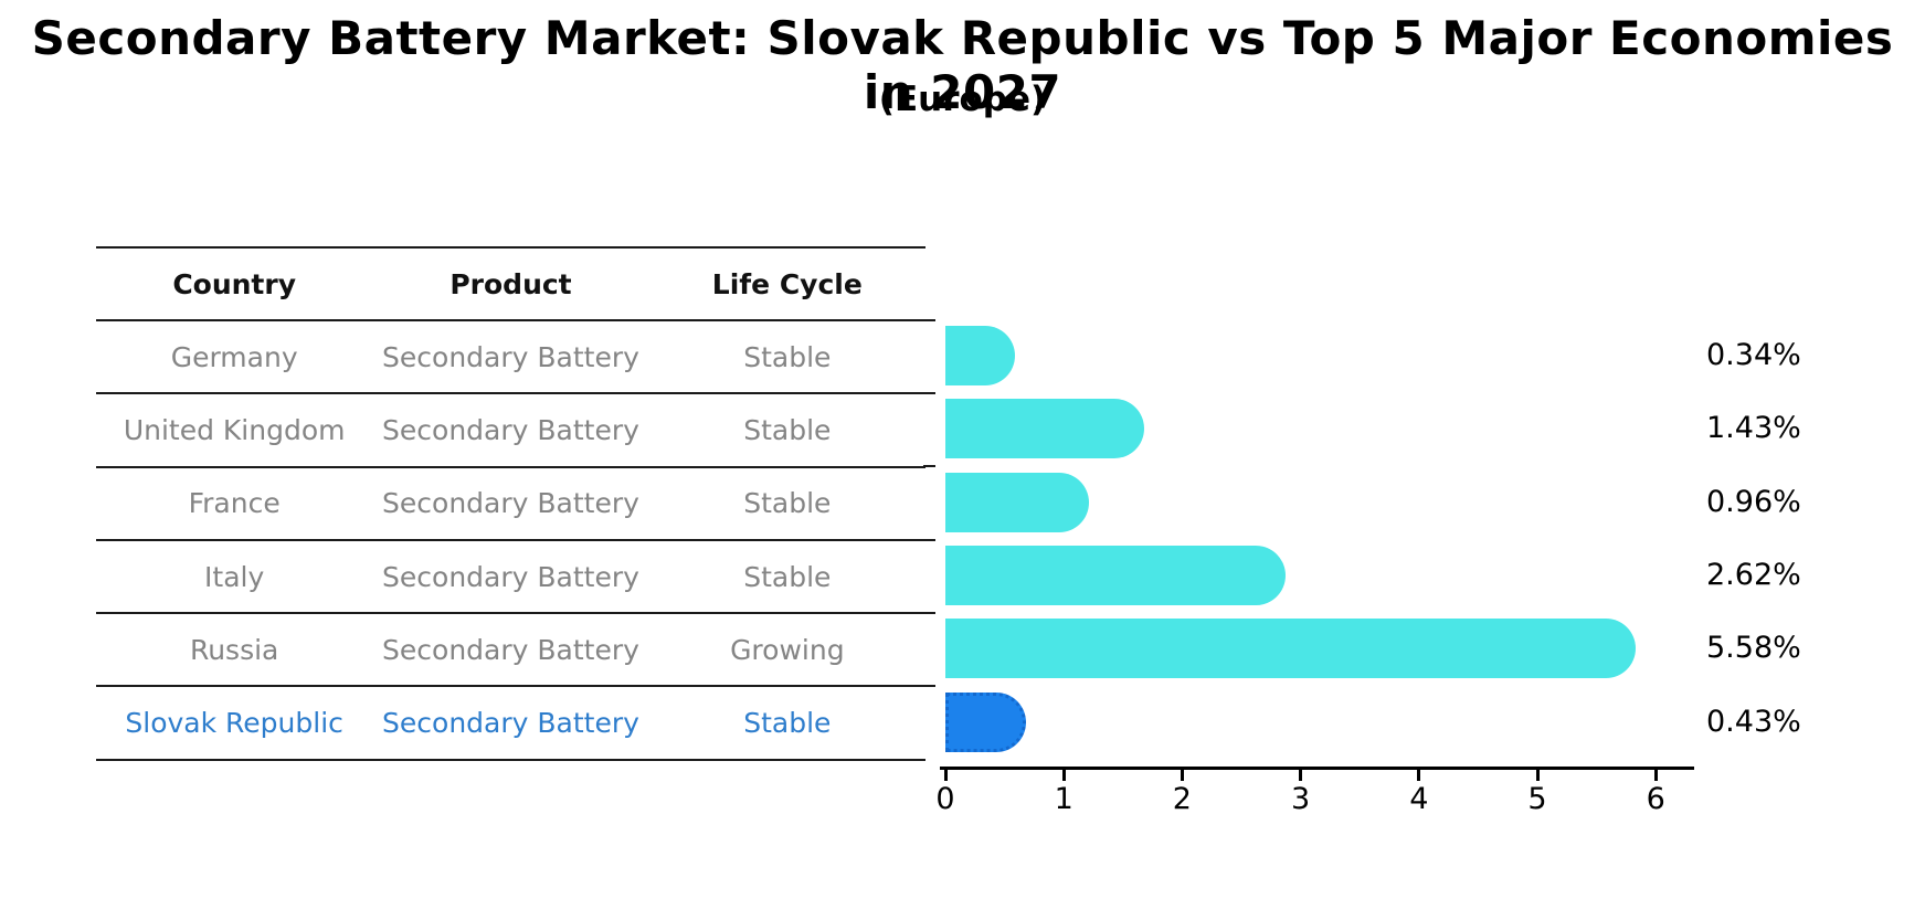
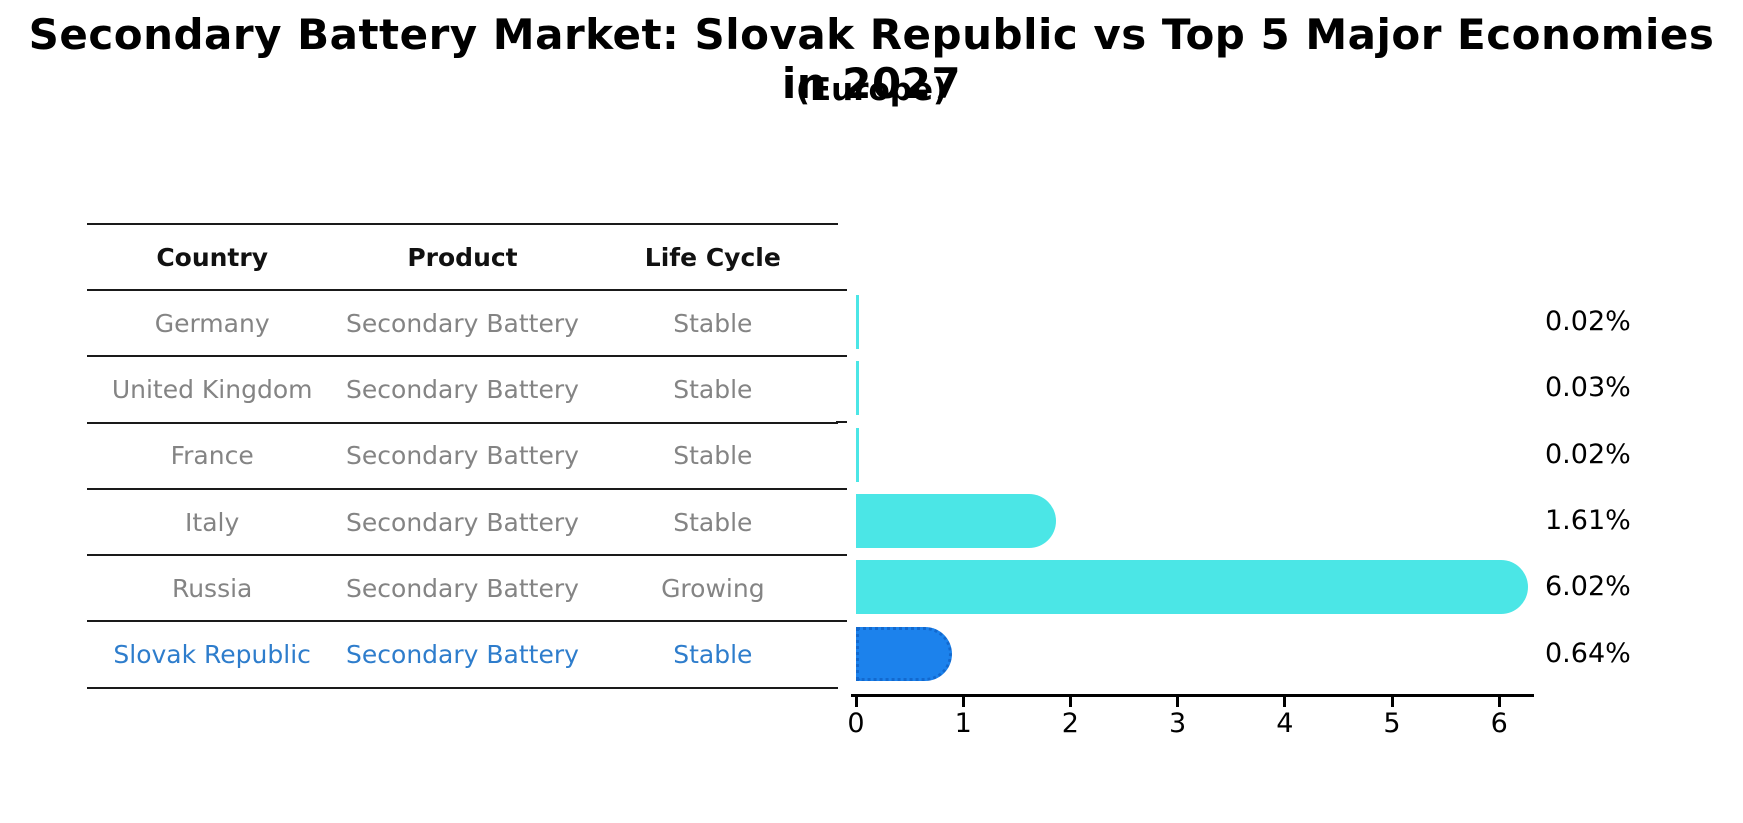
Germany: 0.34% -> 0.02%
United Kingdom: 1.43% -> 0.03%
France: 0.96% -> 0.02%
Italy: 2.62% -> 1.61%
Russia: 5.58% -> 6.02%
Slovak Republic: 0.43% -> 0.64%
